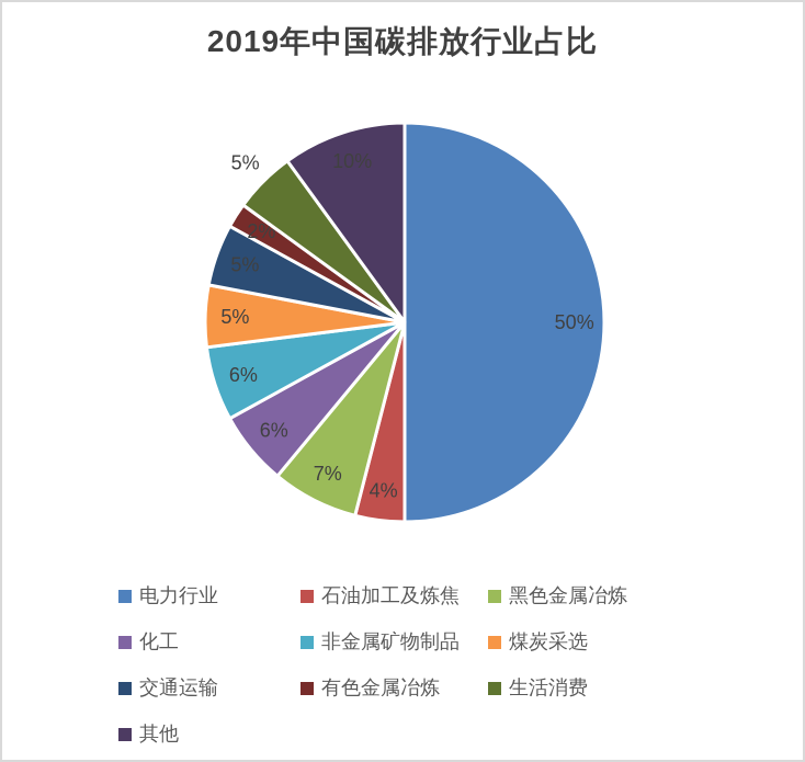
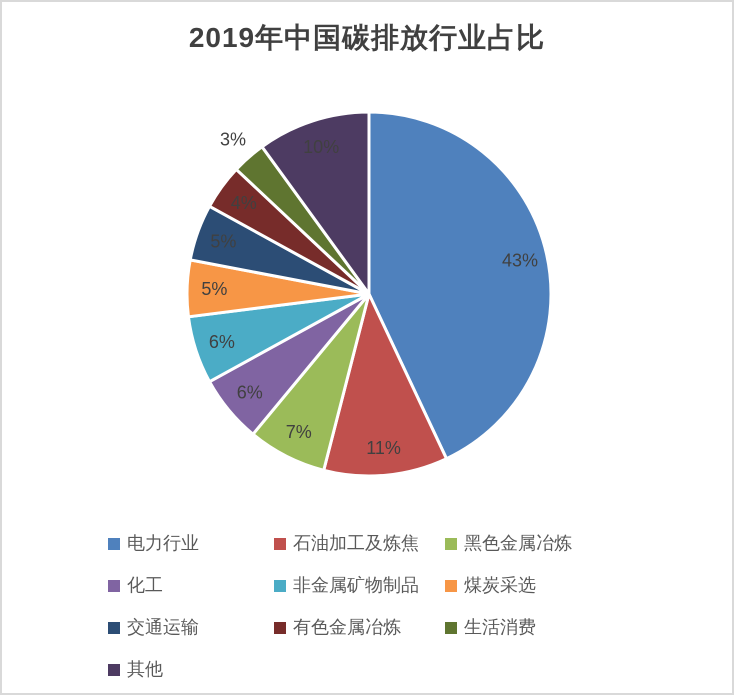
电力行业: 50% -> 43%
石油加工及炼焦: 4% -> 11%
有色金属冶炼: 2% -> 4%
生活消费: 5% -> 3%
